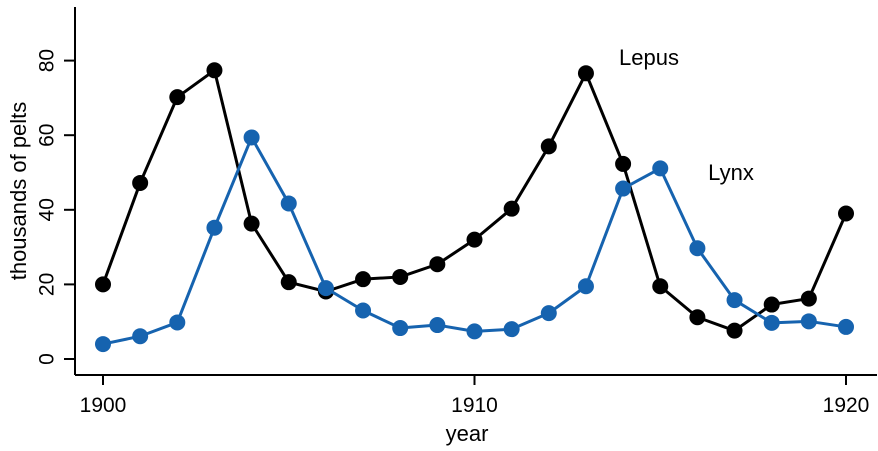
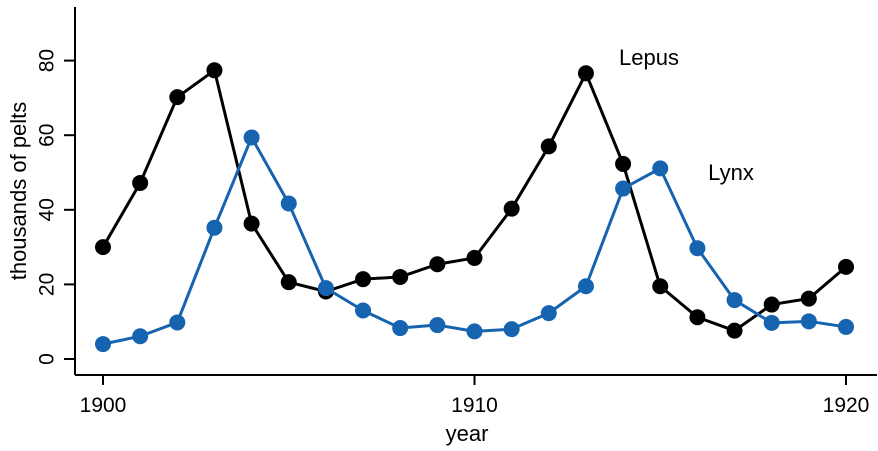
Lepus/1900: 20 -> 30
Lepus/1910: 32 -> 27
Lepus/1920: 39 -> 25
